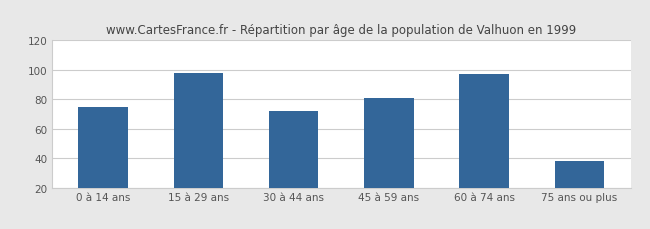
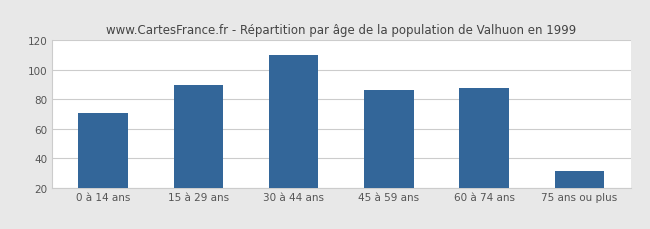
0 à 14 ans: 75 -> 71
15 à 29 ans: 98 -> 90
30 à 44 ans: 72 -> 110
45 à 59 ans: 81 -> 86
60 à 74 ans: 97 -> 88
75 ans ou plus: 38 -> 31
